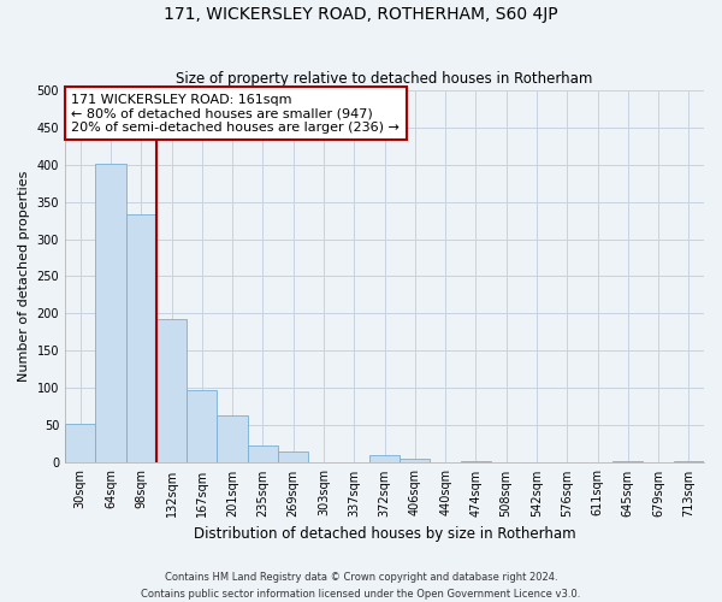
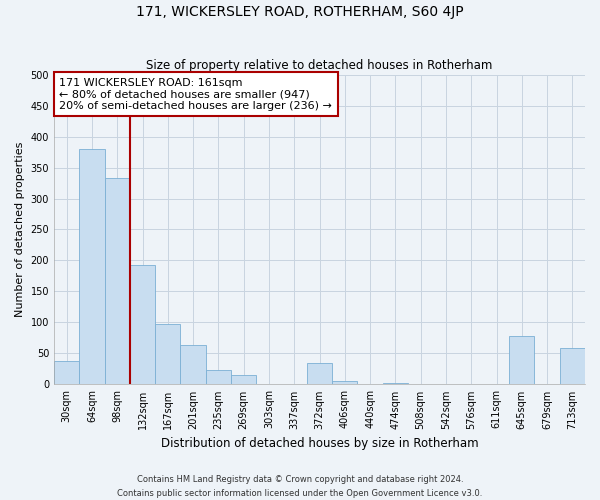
30sqm: 53 -> 38
64sqm: 401 -> 380
372sqm: 10 -> 34
645sqm: 3 -> 78
713sqm: 3 -> 58
